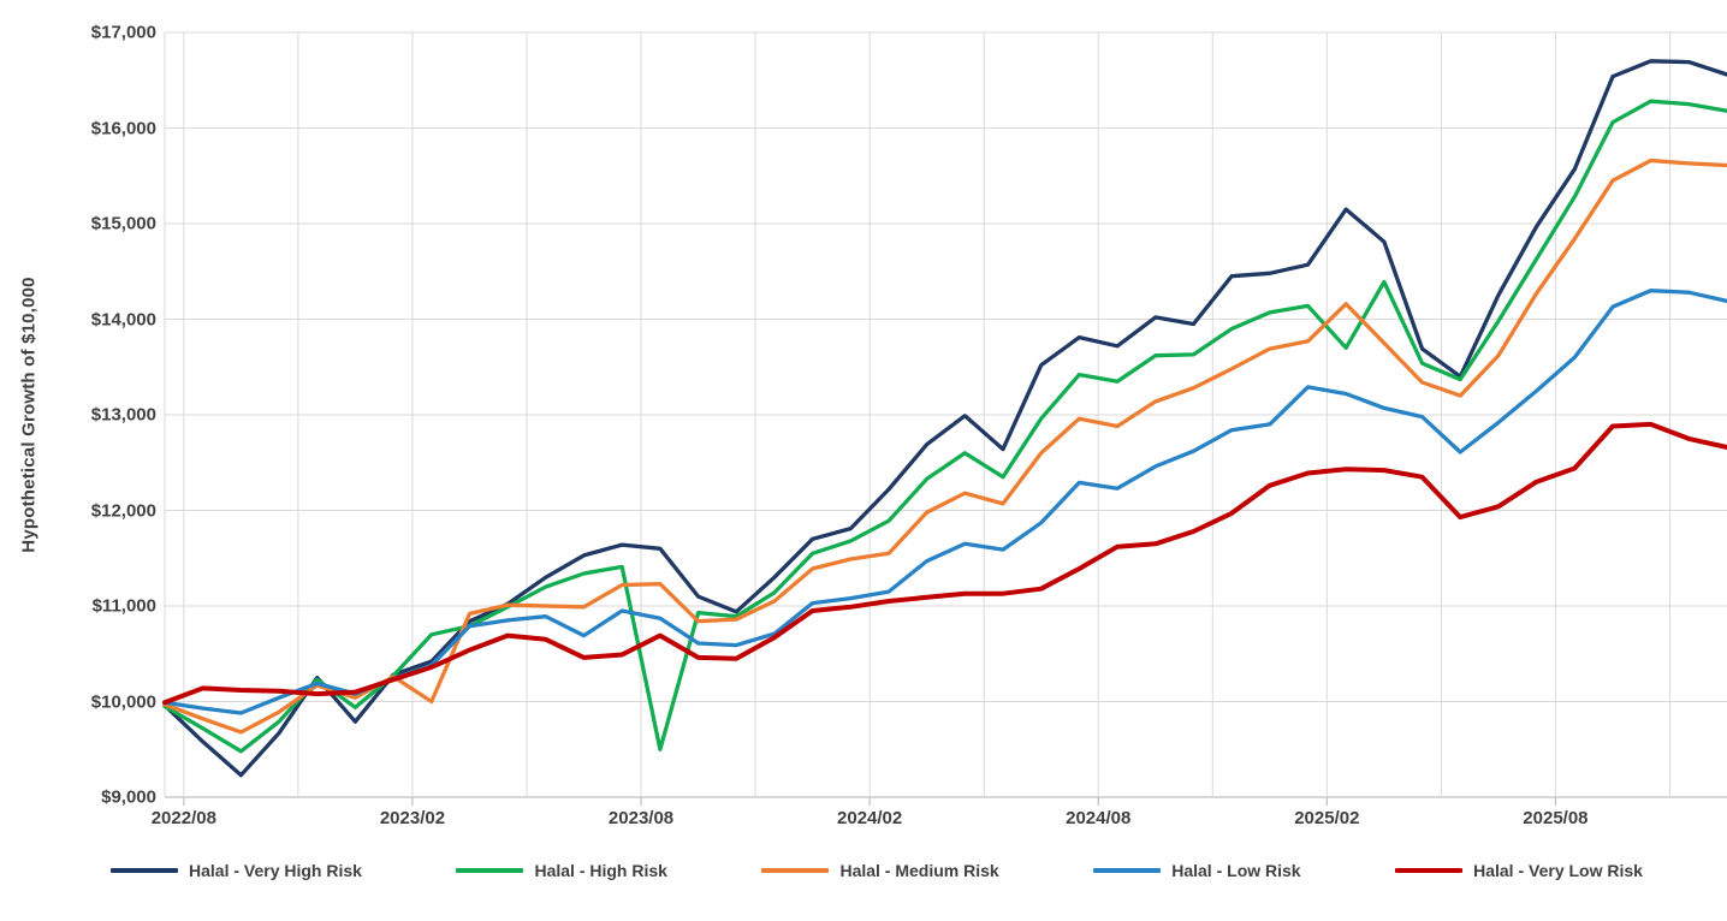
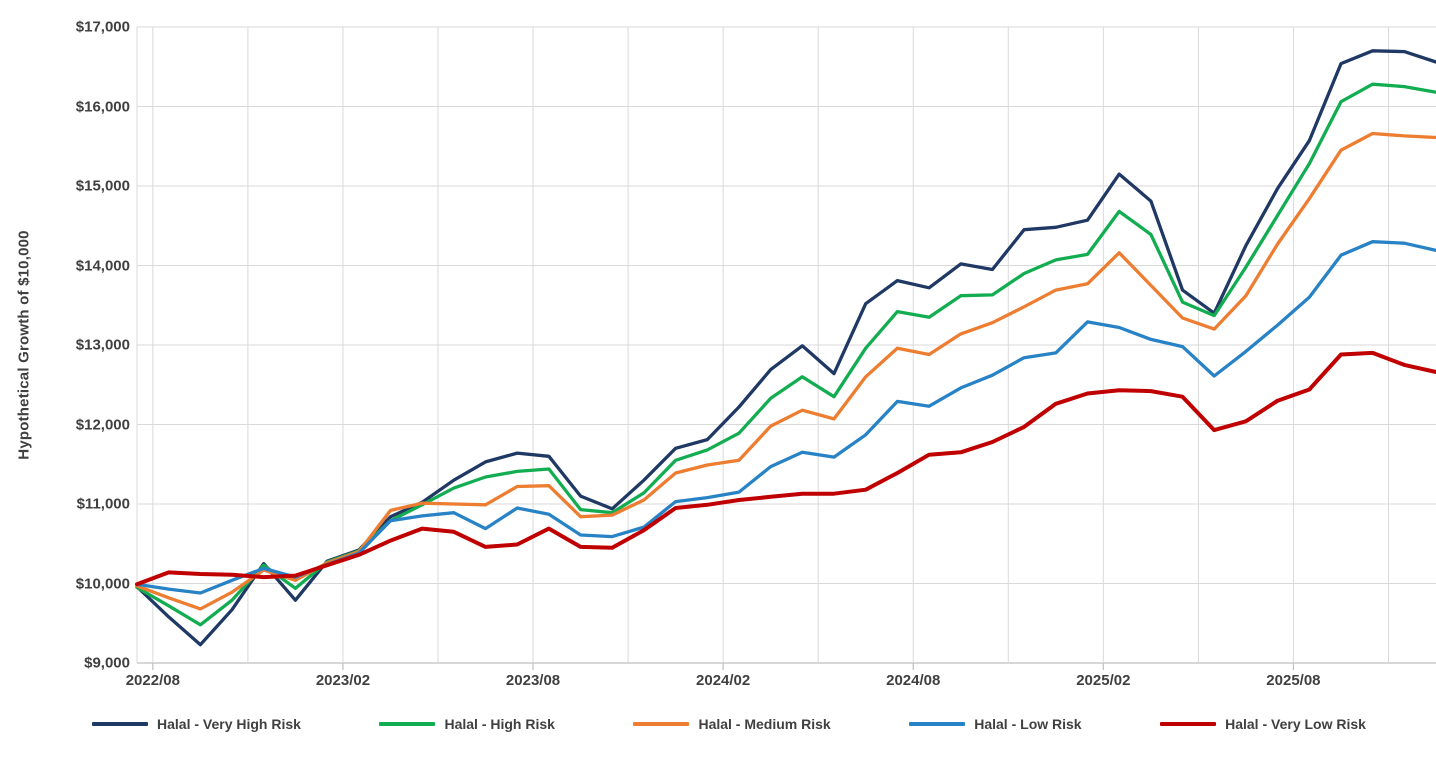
Halal - High Risk/2023/02: $10700 -> $10400
Halal - Medium Risk/2023/02: $10000 -> $10400
Halal - High Risk/2023/08: $9500 -> $11400
Halal - High Risk/2025/02: $13700 -> $14700
